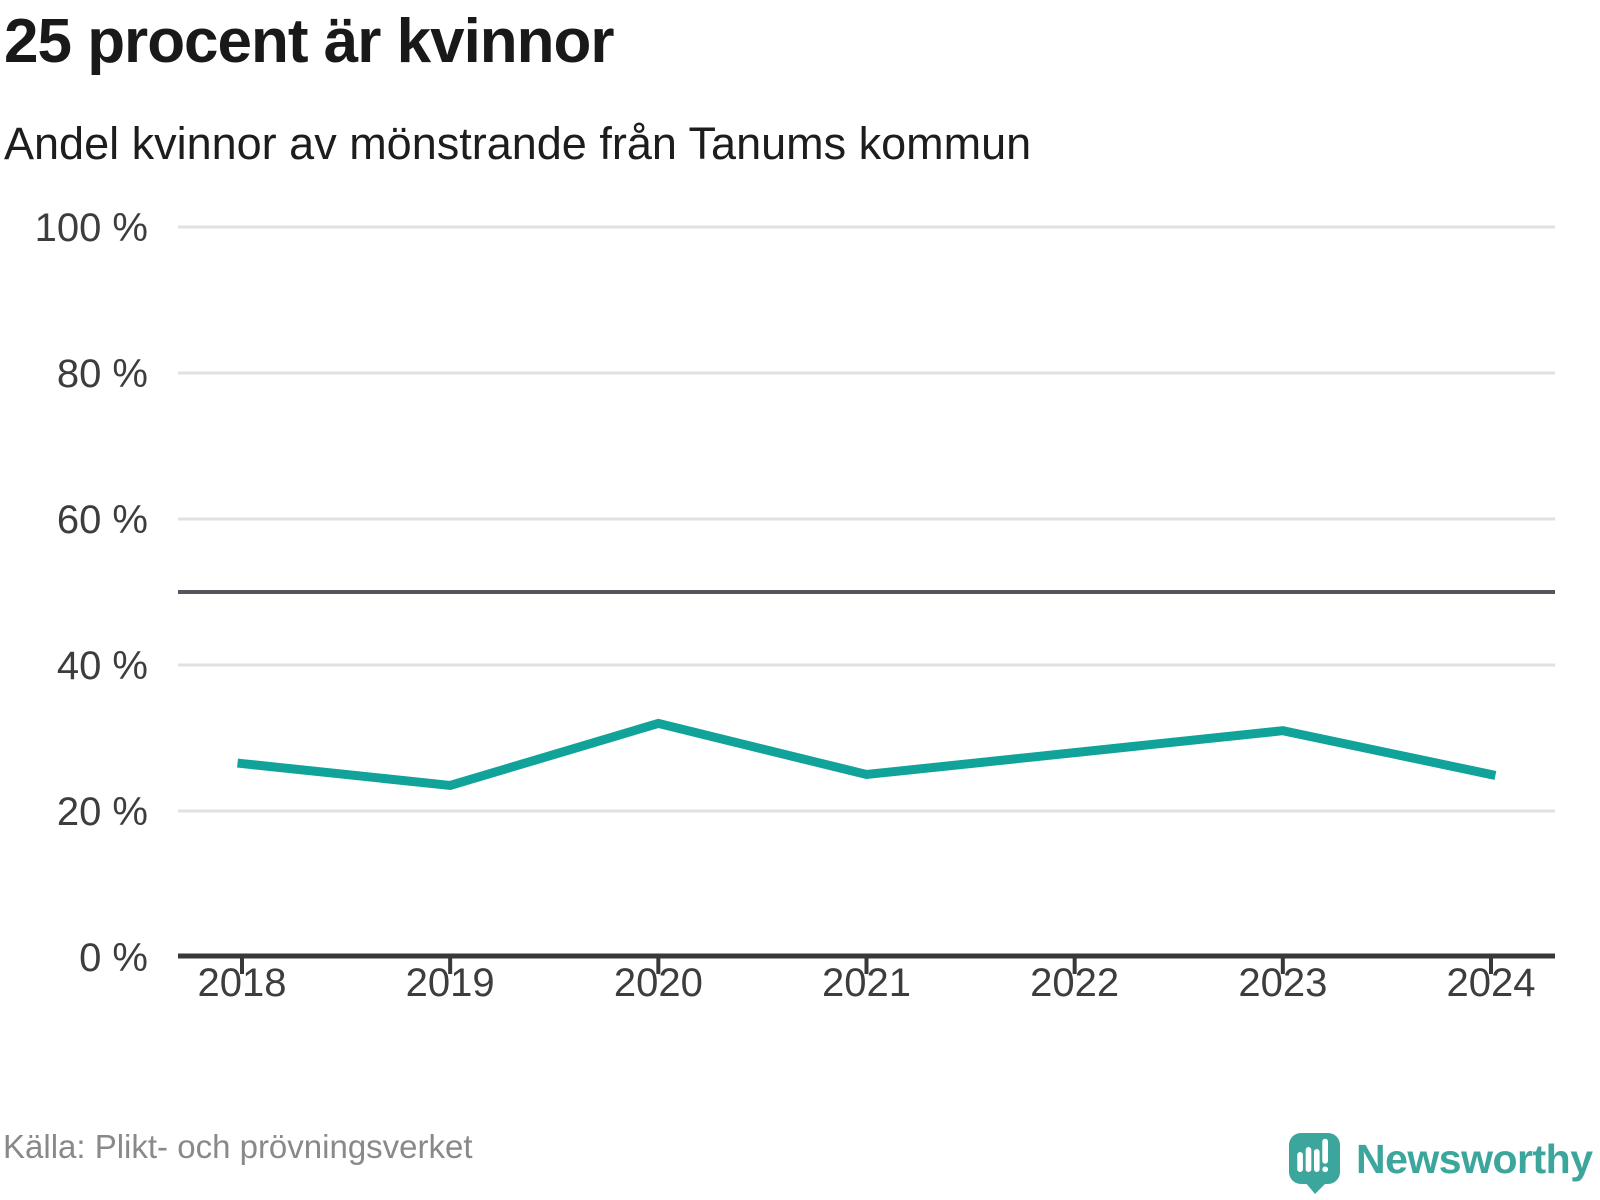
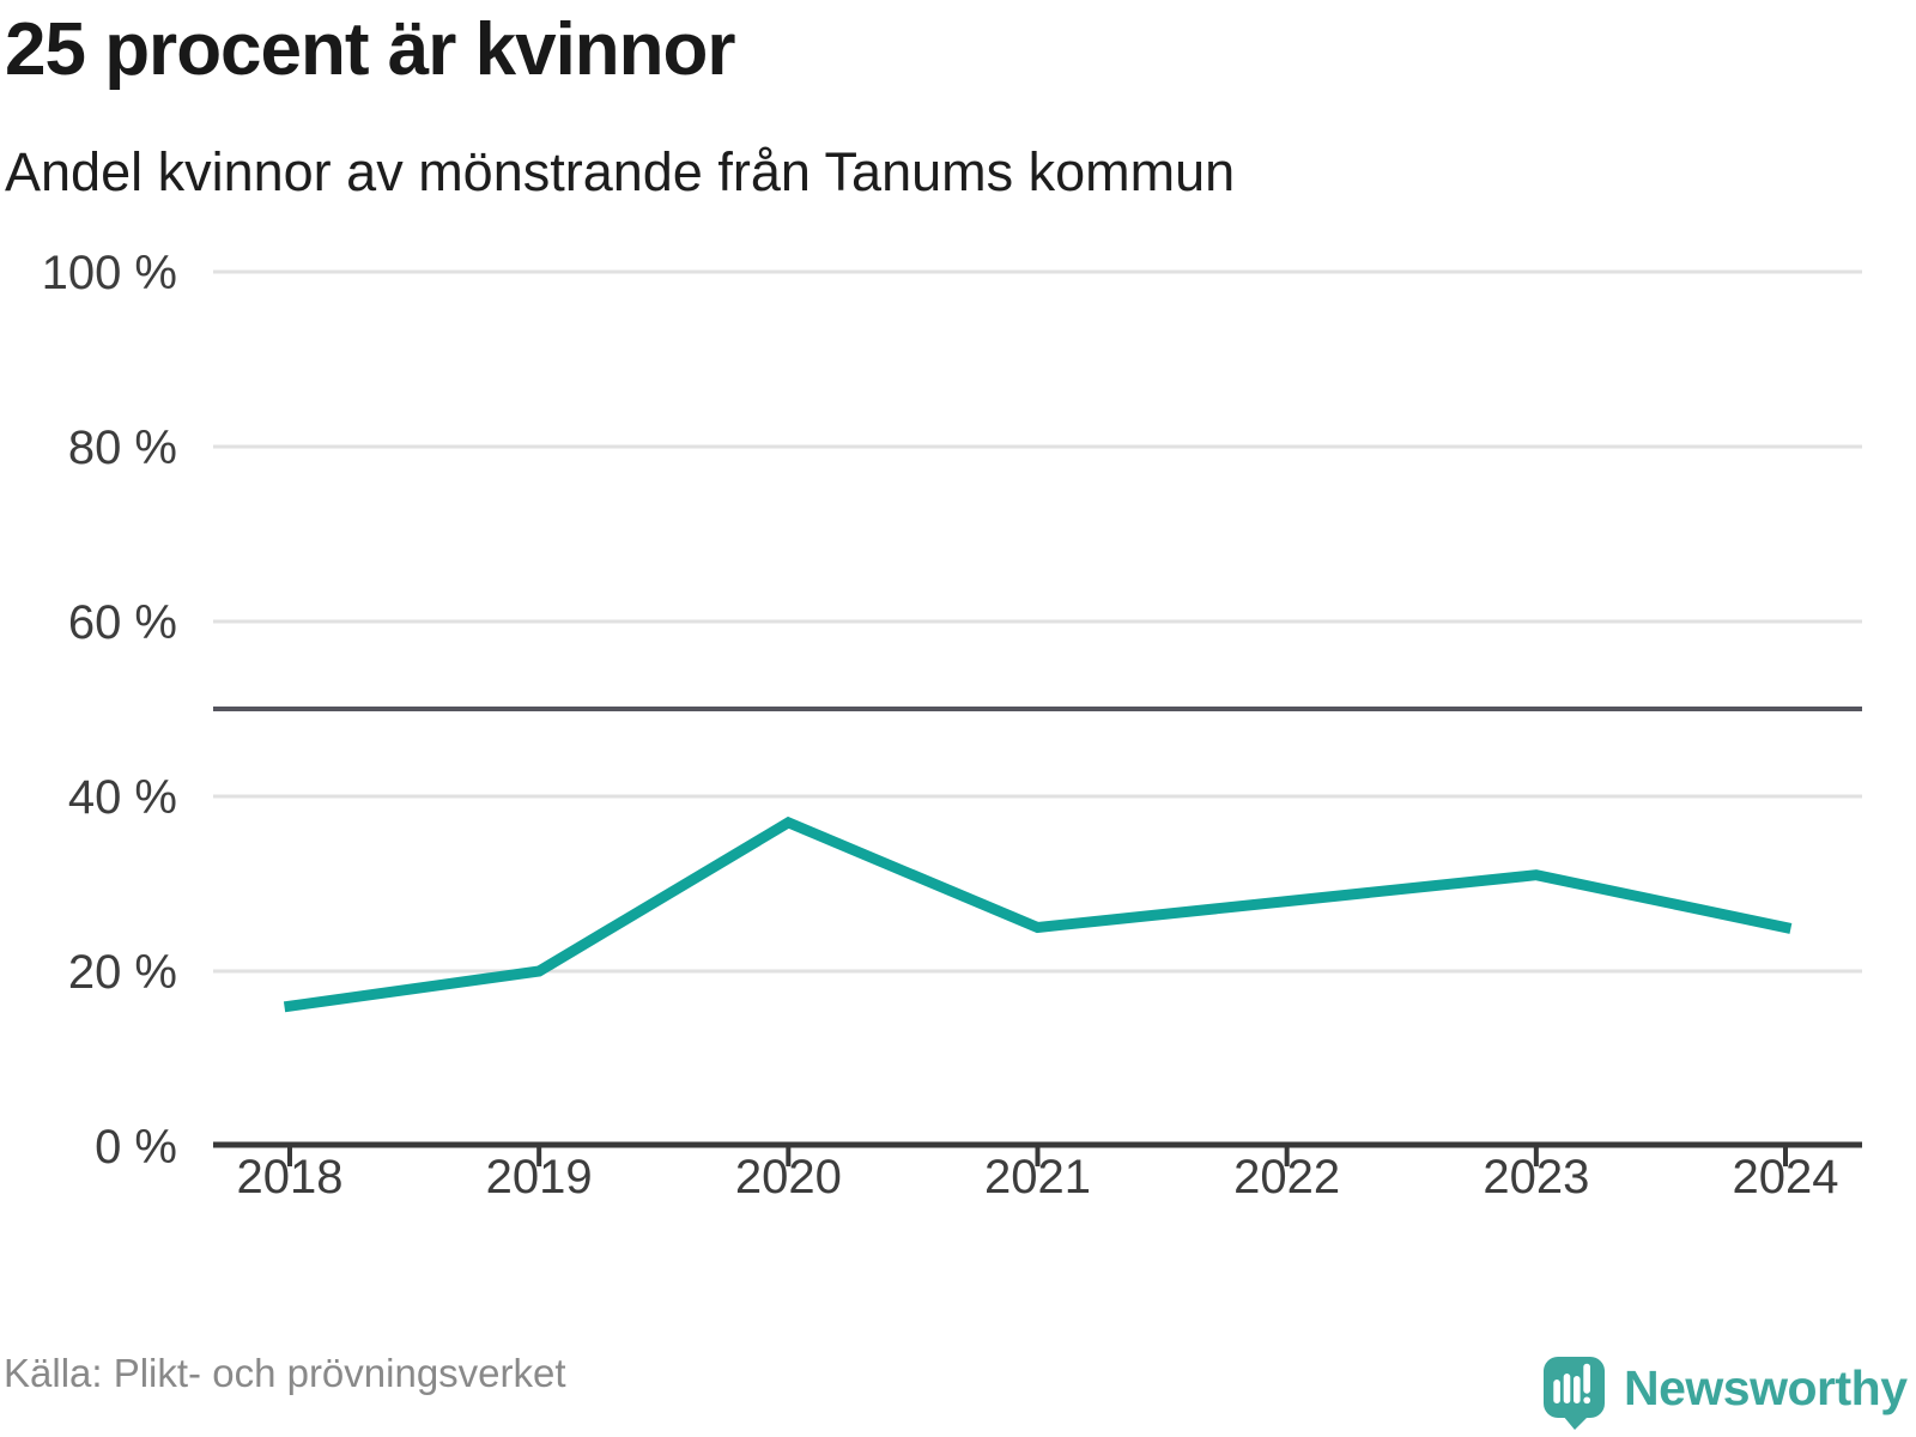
2018: 26% -> 16%
2019: 24% -> 20%
2020: 32% -> 37%
